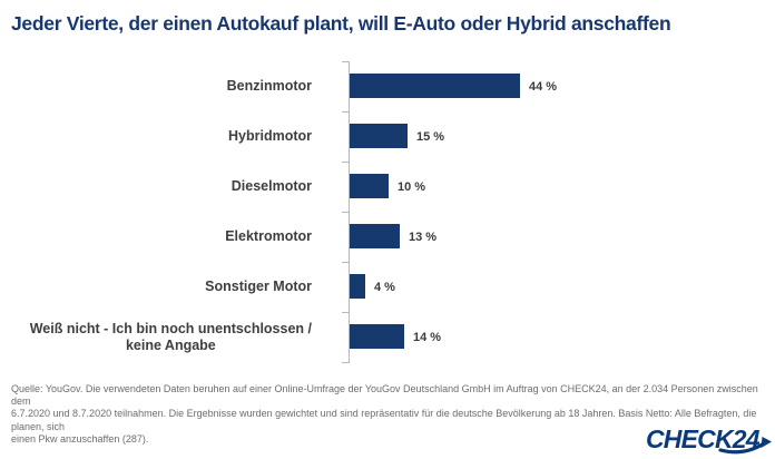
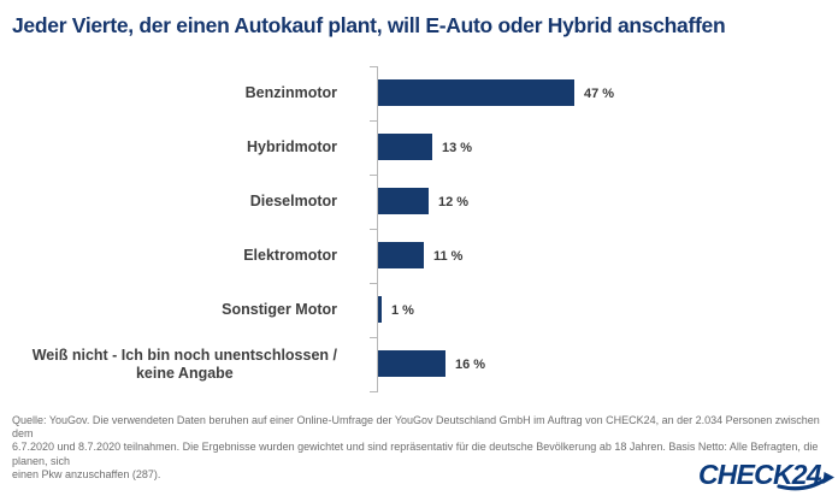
Benzinmotor: 44 -> 47
Hybridmotor: 15 -> 13
Dieselmotor: 10 -> 12
Elektromotor: 13 -> 11
Sonstiger Motor: 4 -> 1
Weiß nicht - Ich bin noch unentschlossen / keine Angabe: 14 -> 16
